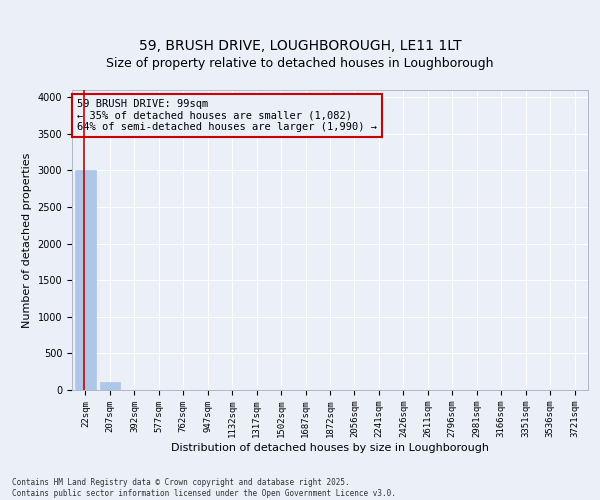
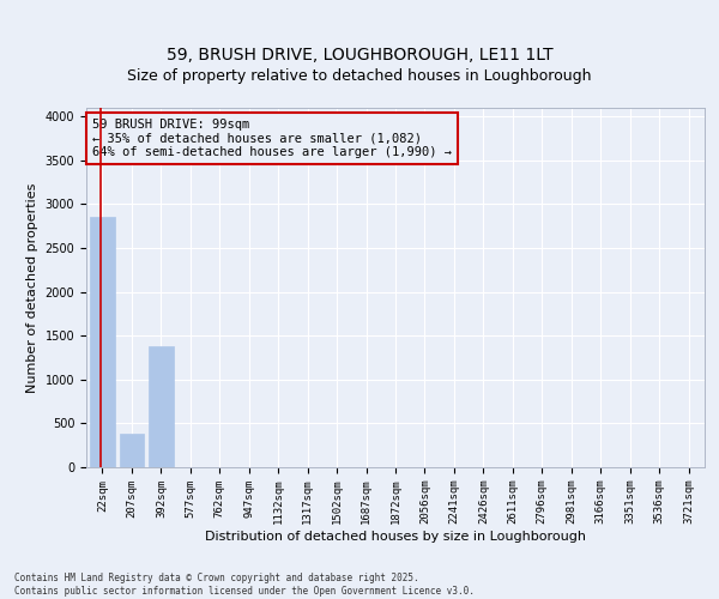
22sqm: 3000 -> 2860
207sqm: 110 -> 380
392sqm: 0 -> 1380
